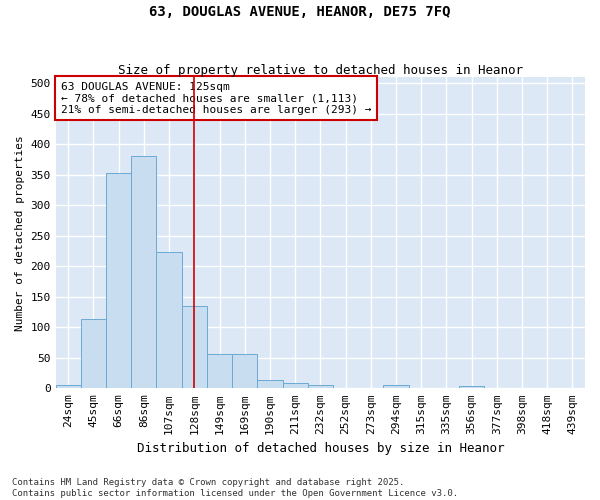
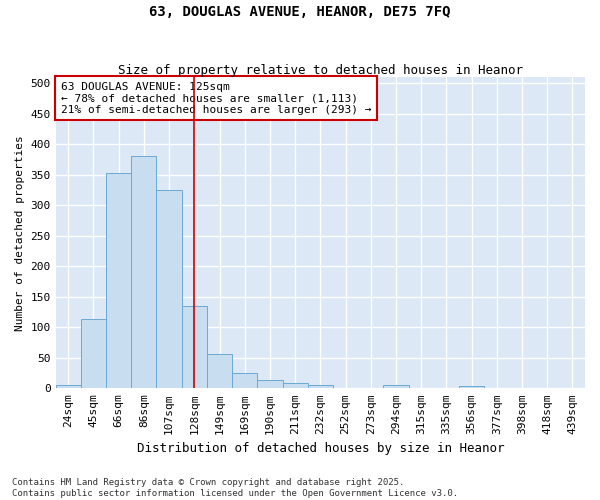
107sqm: 224 -> 325
169sqm: 56 -> 25
